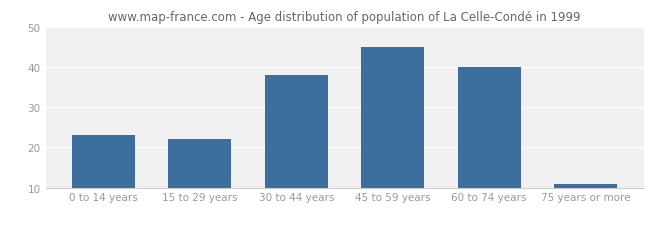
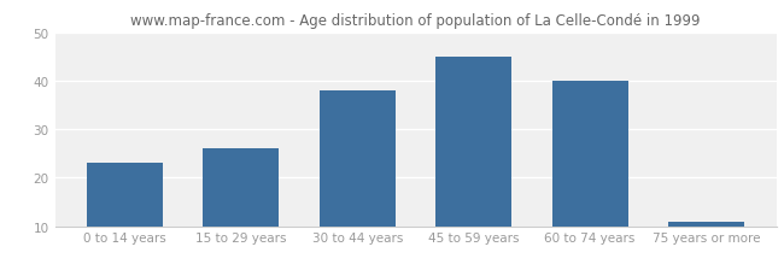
15 to 29 years: 22 -> 26
